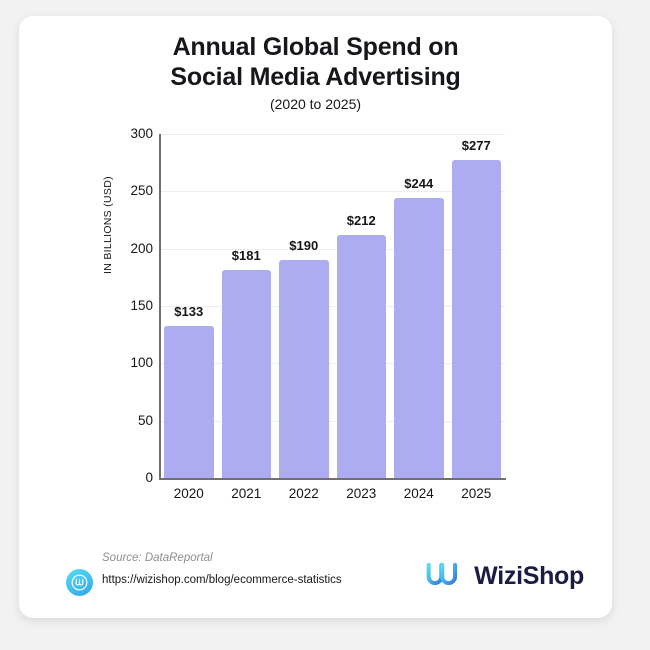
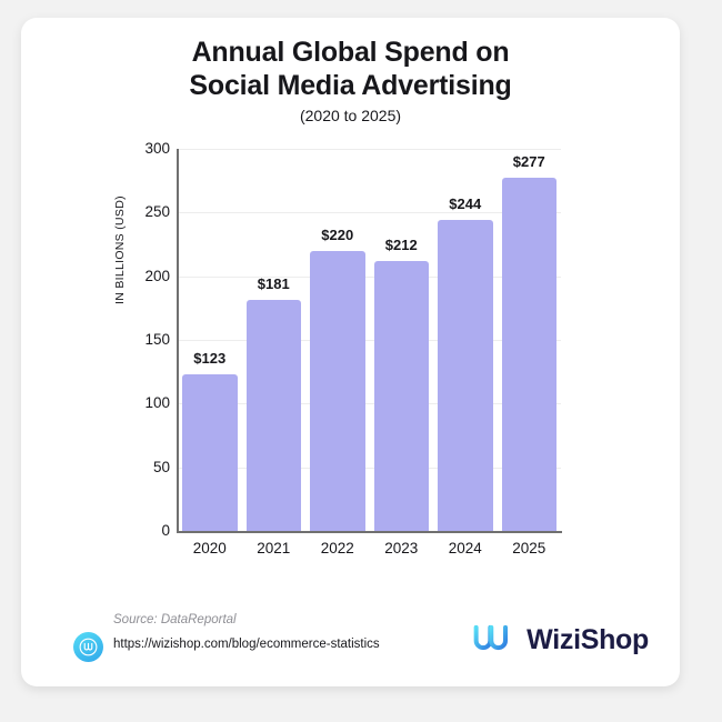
2020: $133 -> $123
2022: $190 -> $220
